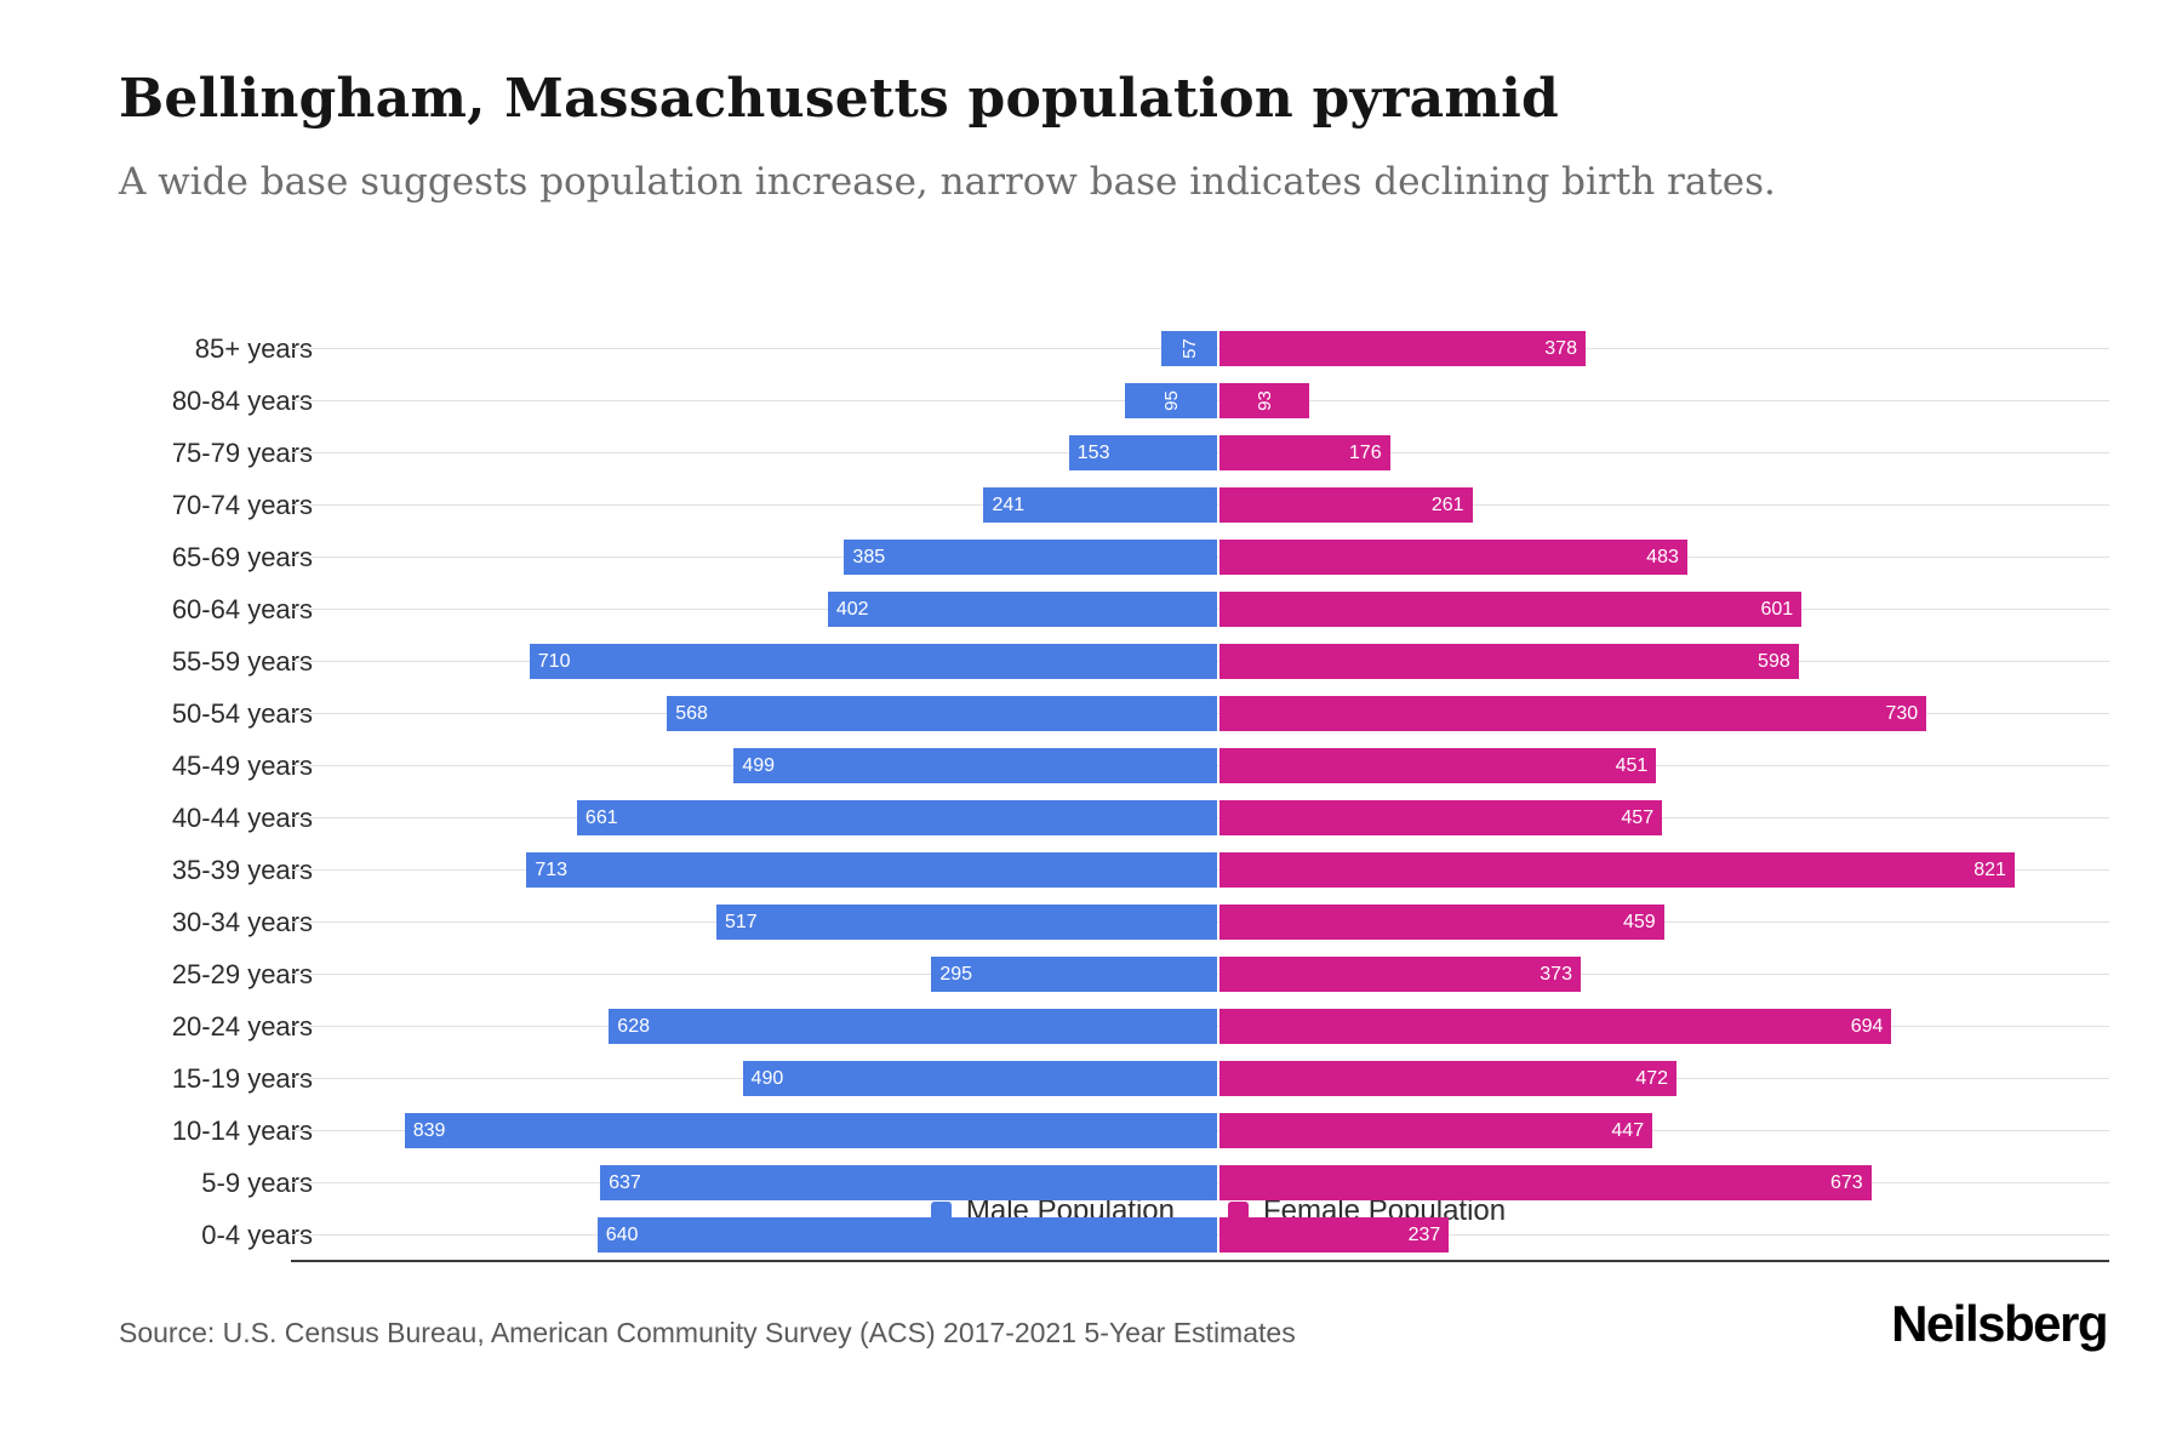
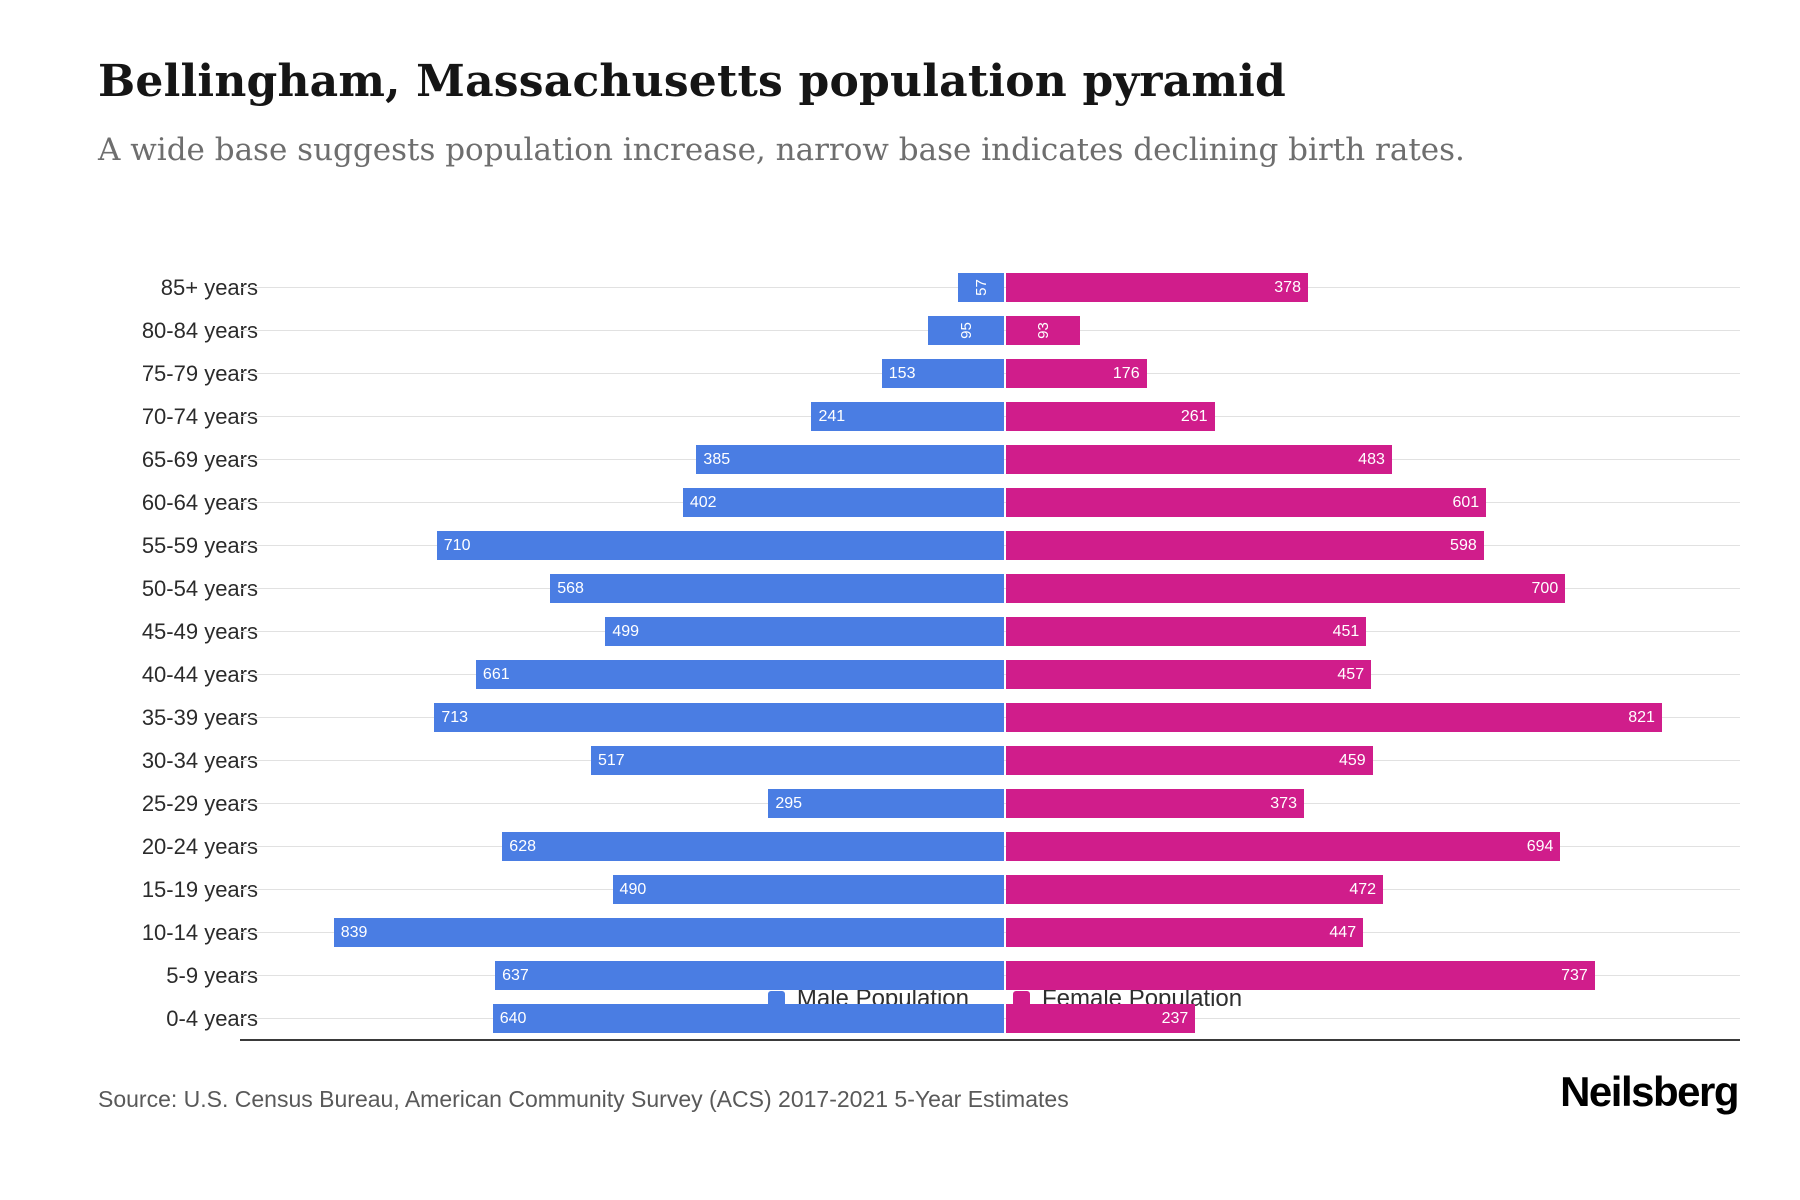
Female Population/50-54 years: 730 -> 700
Female Population/5-9 years: 673 -> 737
